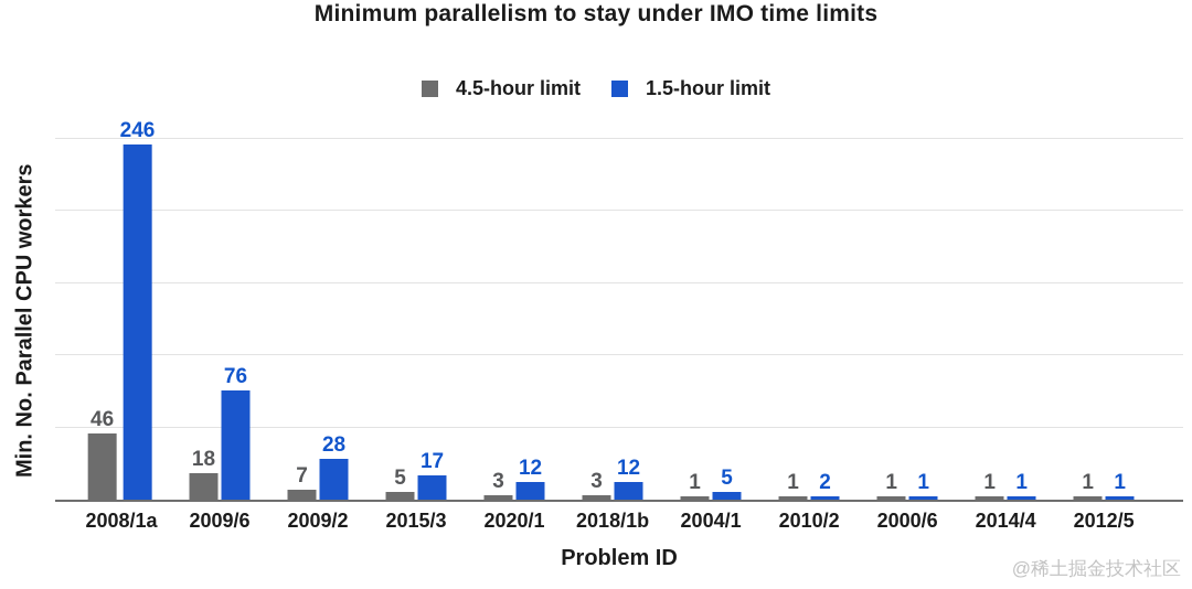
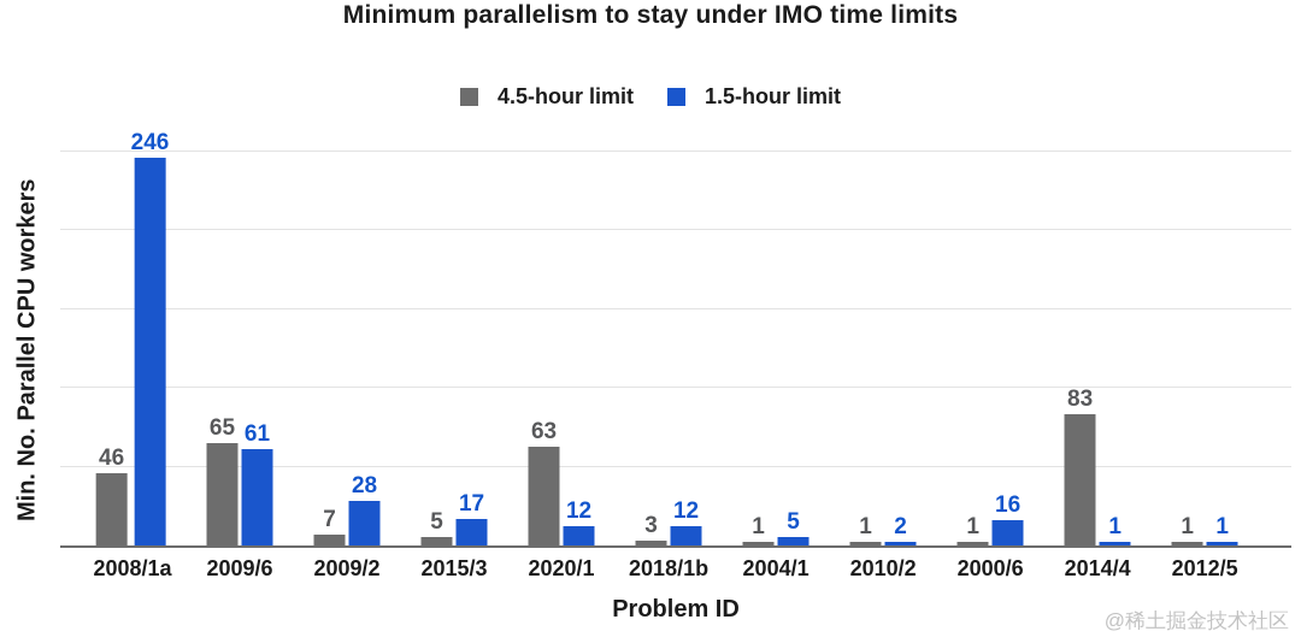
4.5-hour limit/2009/6: 18 -> 65
1.5-hour limit/2009/6: 76 -> 61
4.5-hour limit/2020/1: 3 -> 63
1.5-hour limit/2000/6: 1 -> 16
4.5-hour limit/2014/4: 1 -> 83
